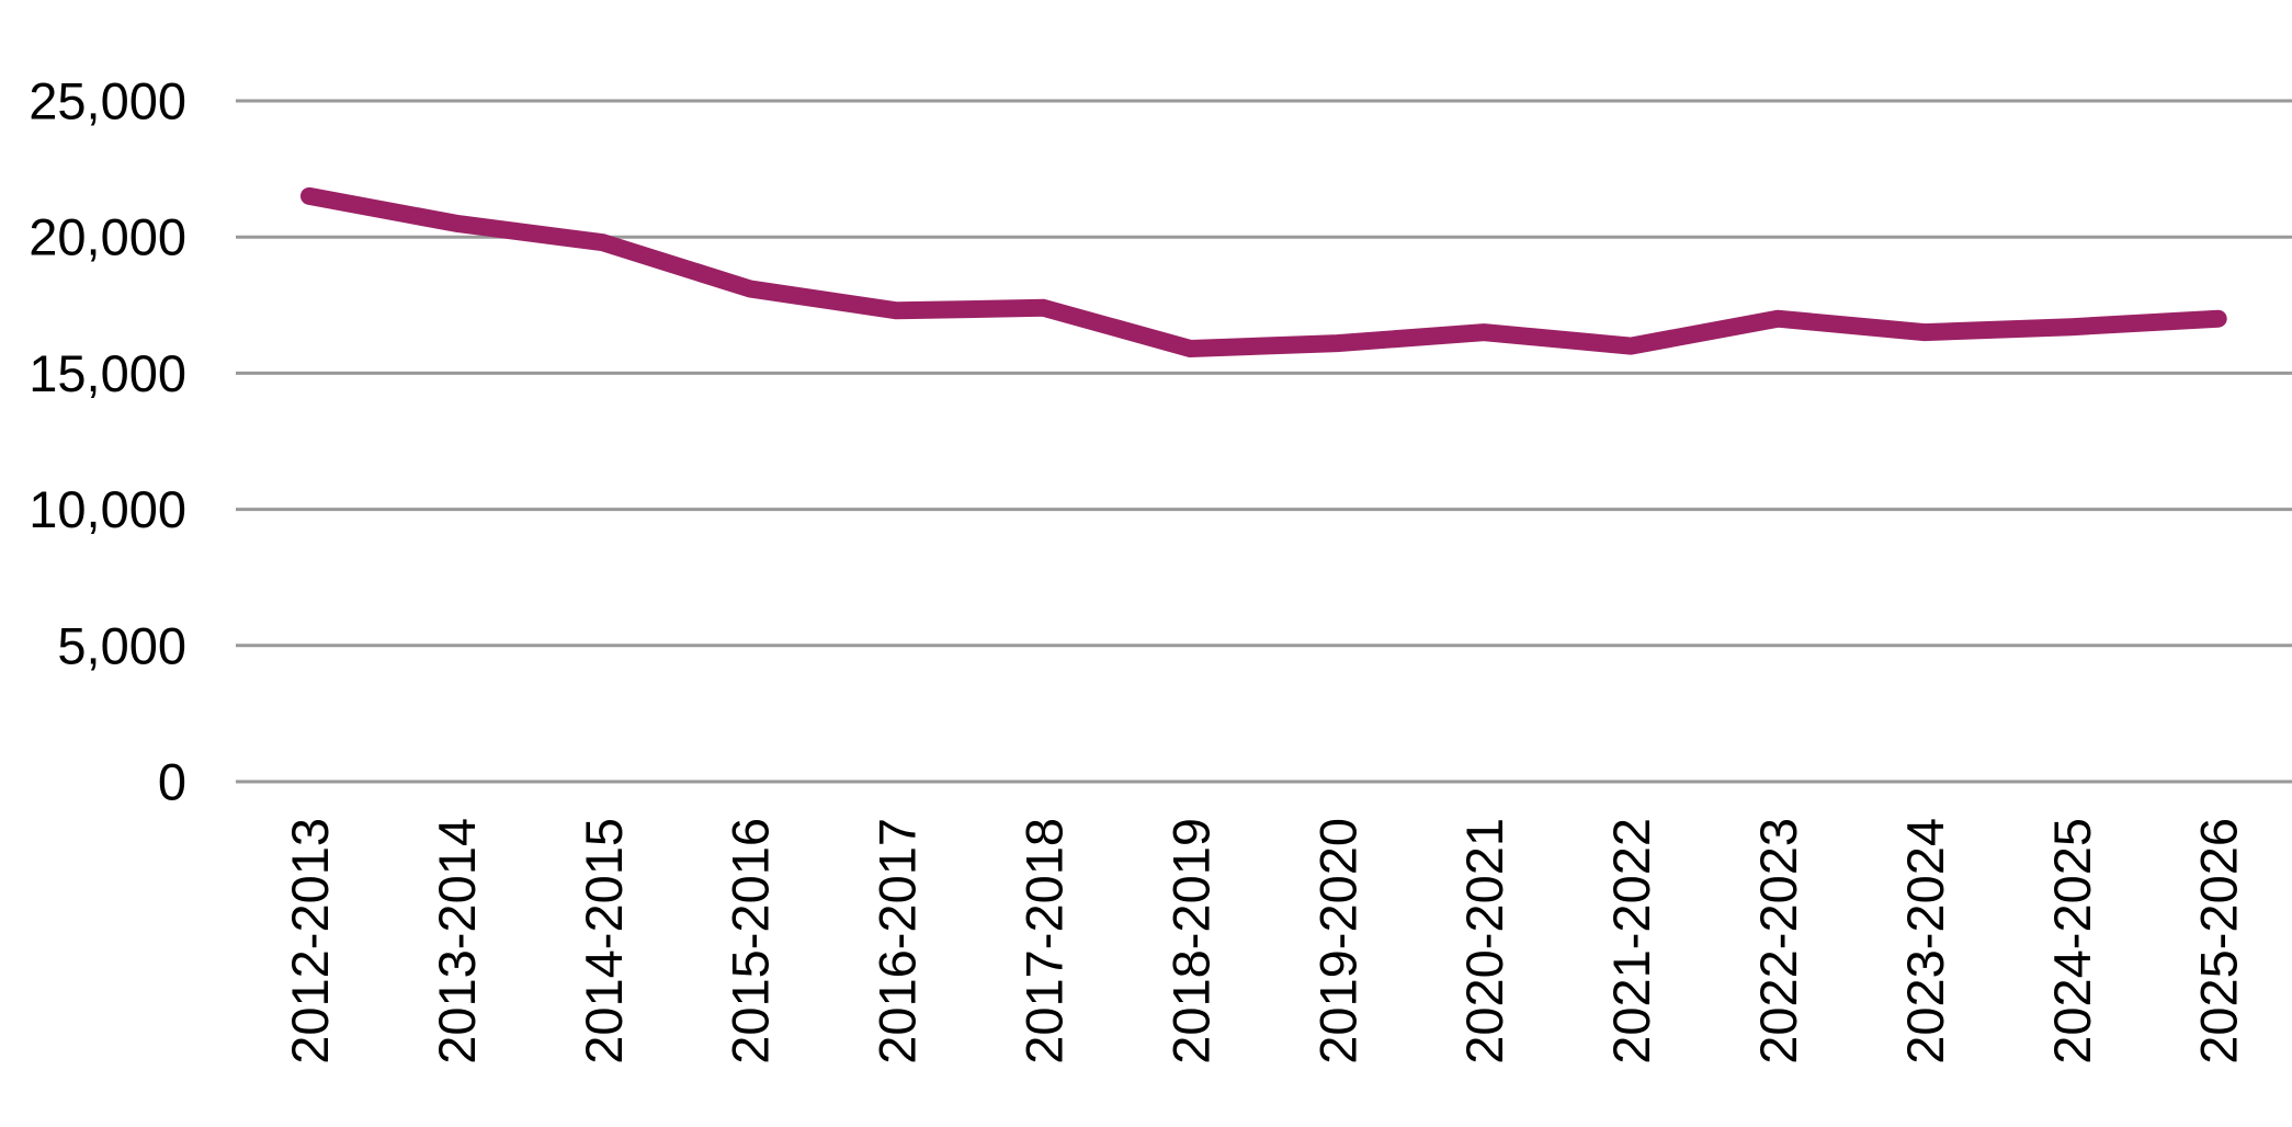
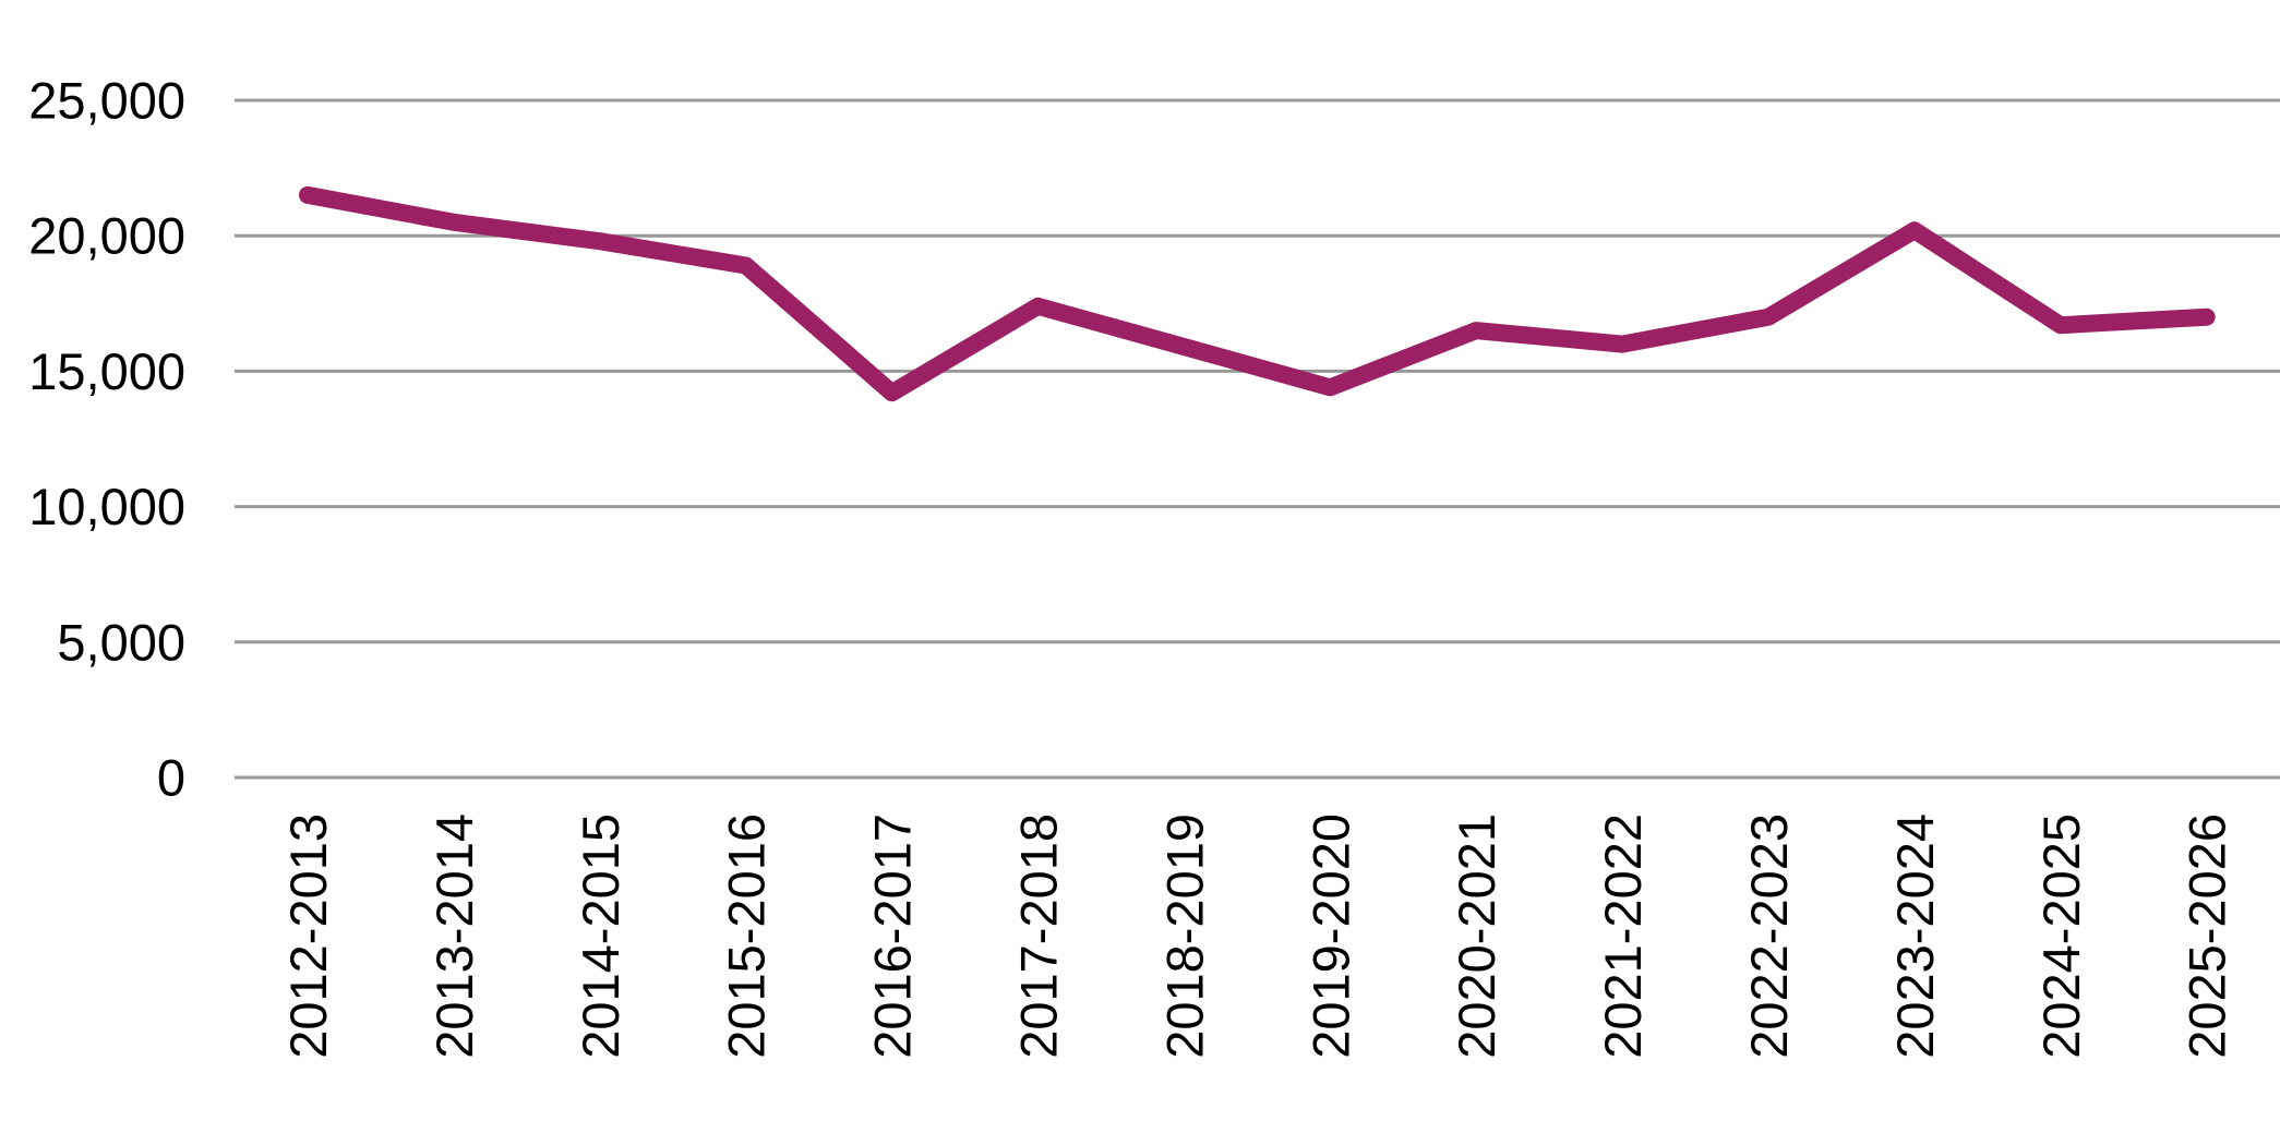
2015-2016: 18100 -> 18900
2016-2017: 17300 -> 14200
2019-2020: 16100 -> 14400
2023-2024: 16500 -> 20200
